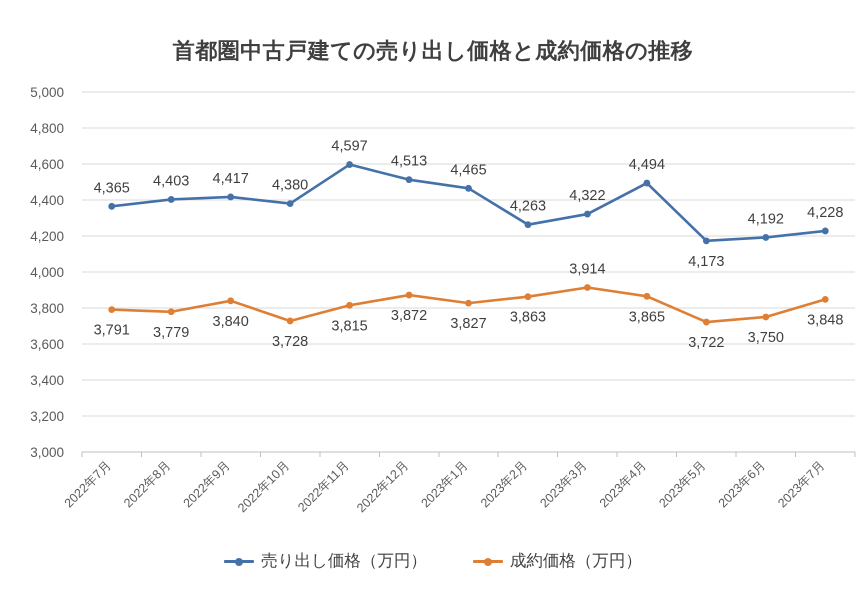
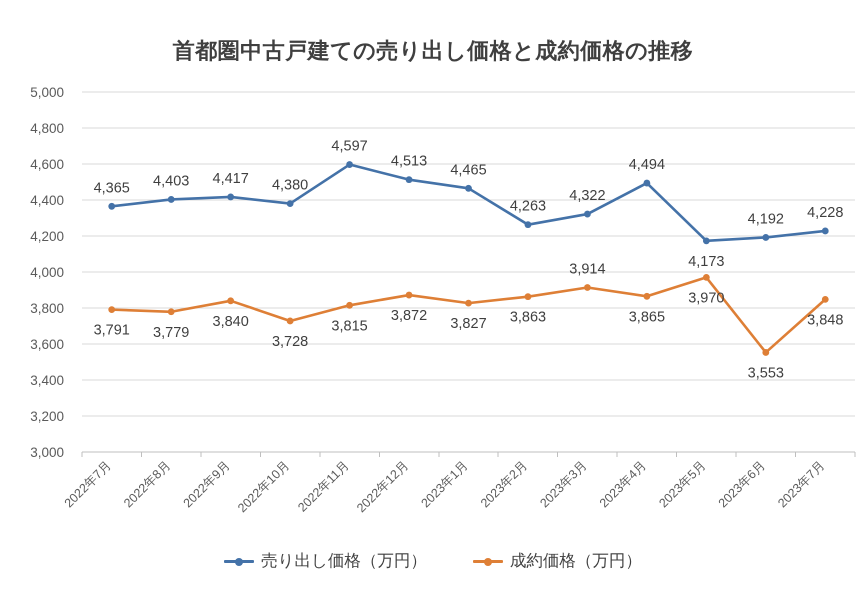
成約価格（万円）/2023年5月: 3,722 -> 3,970
成約価格（万円）/2023年6月: 3,750 -> 3,553
